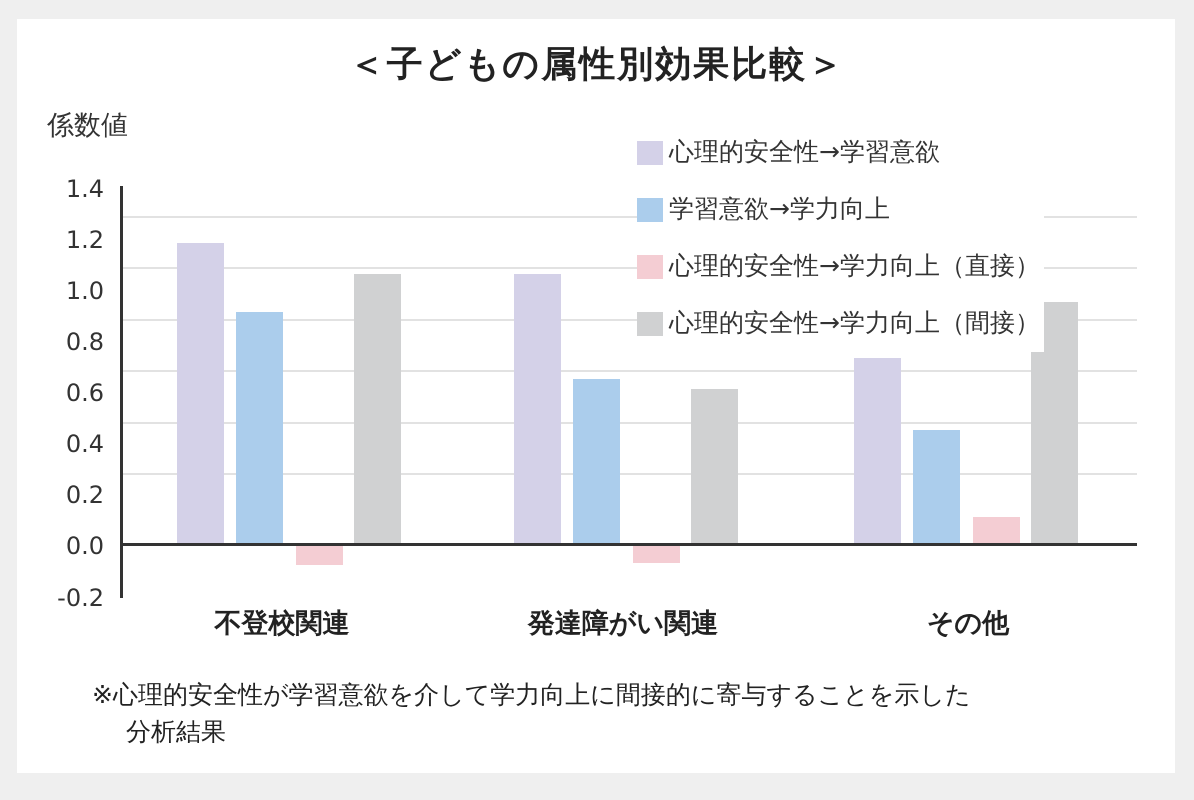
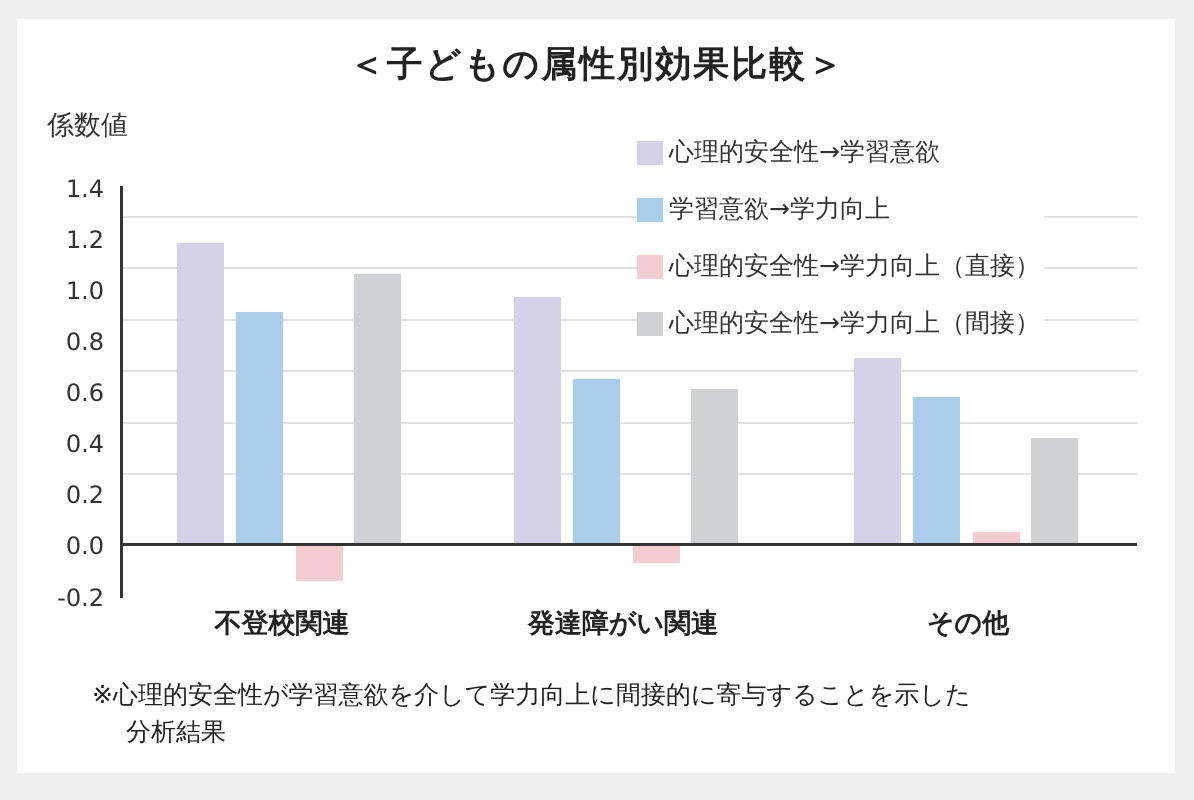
心理的安全性→学力向上（直接）/不登校関連: -0.08 -> -0.14
心理的安全性→学習意欲/発達障がい関連: 1.06 -> 0.97
学習意欲→学力向上/その他: 0.45 -> 0.58
心理的安全性→学力向上（直接）/その他: 0.11 -> 0.05
心理的安全性→学力向上（間接）/その他: 0.95 -> 0.42
